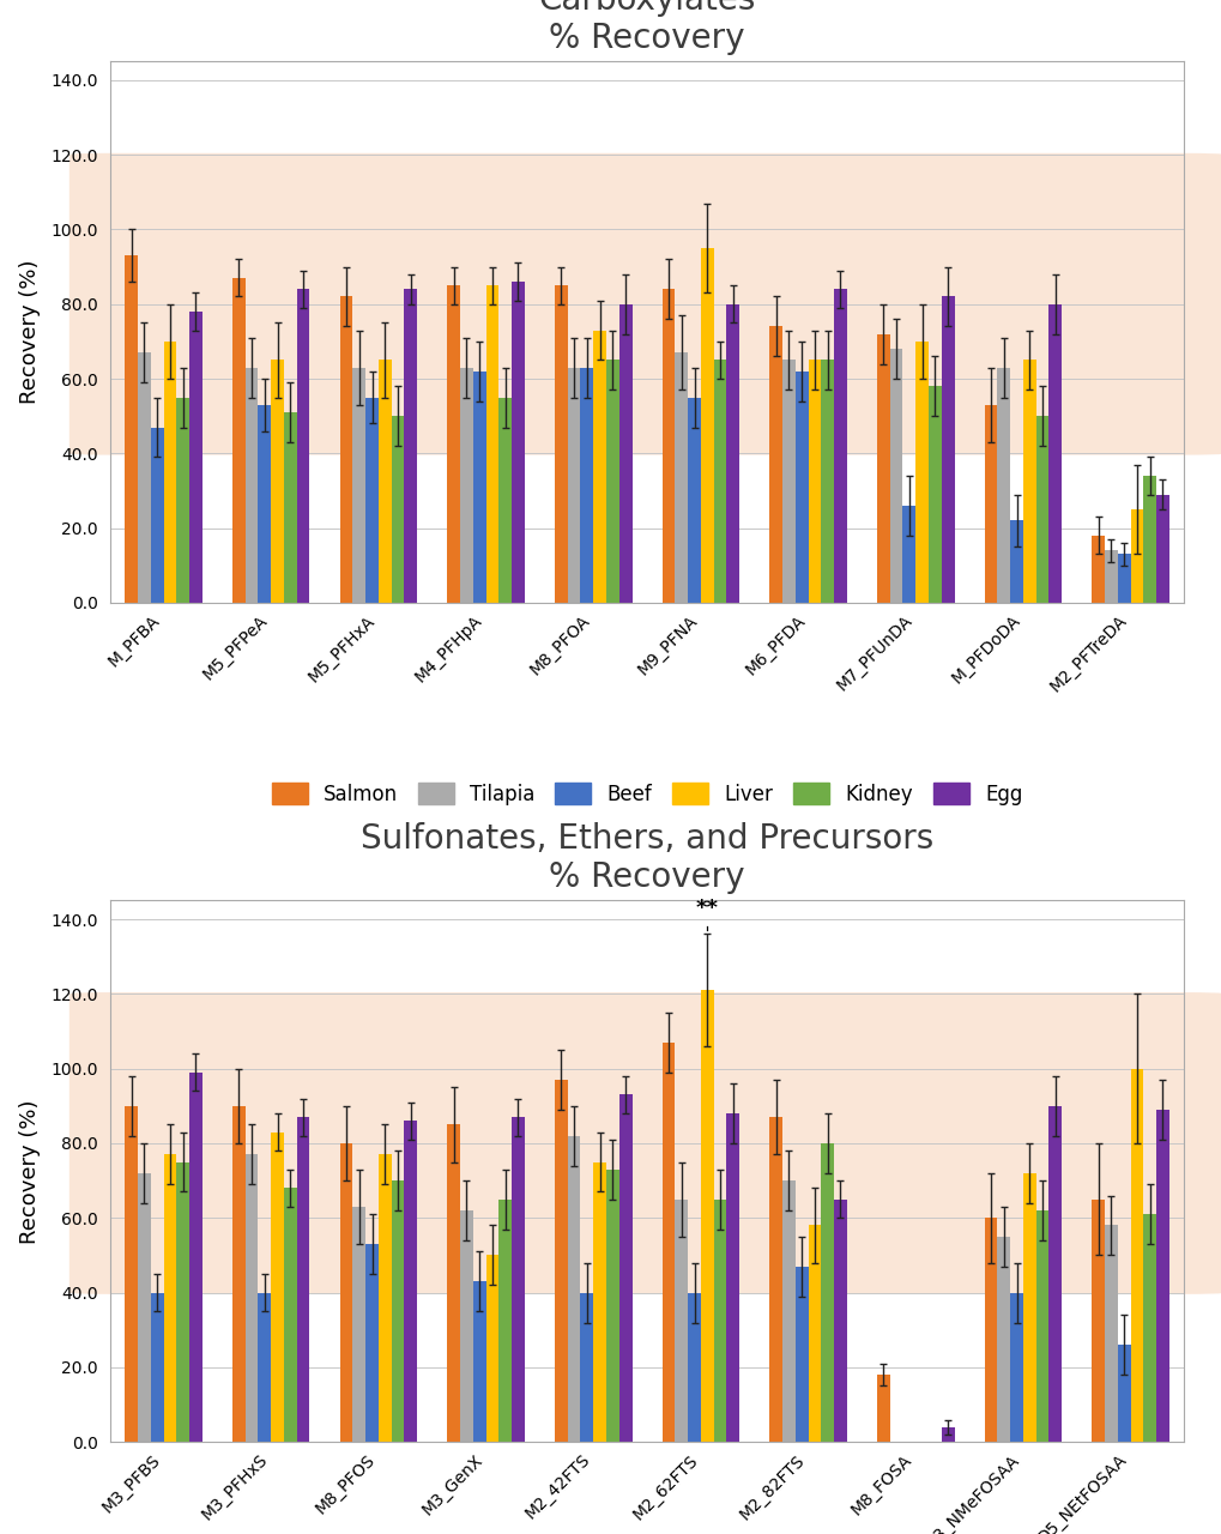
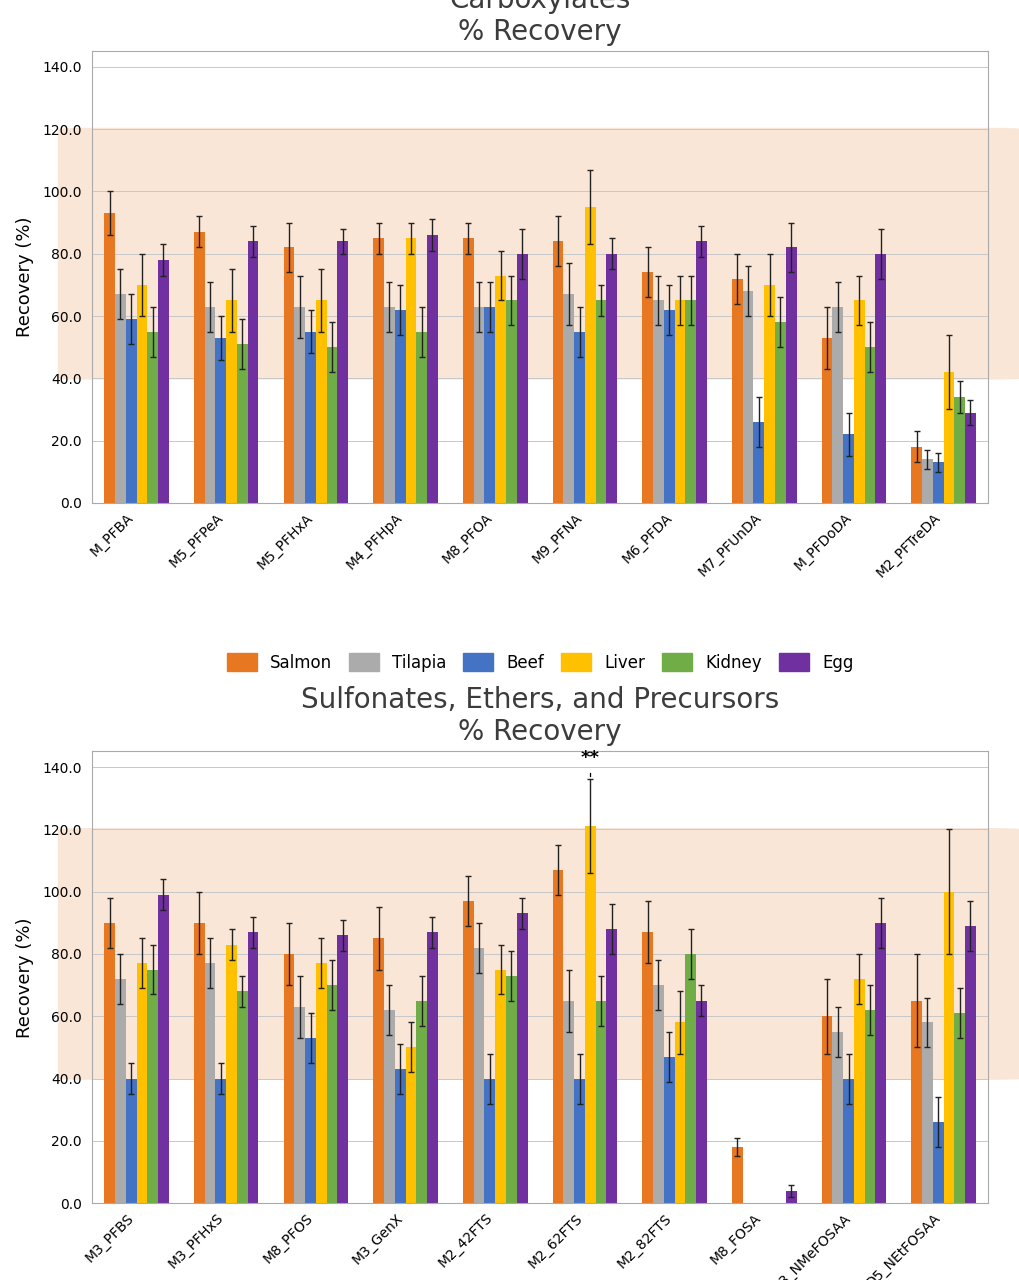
Beef/M_PFBA: 47 -> 59
Liver/M2_PFTreDA: 25 -> 42
